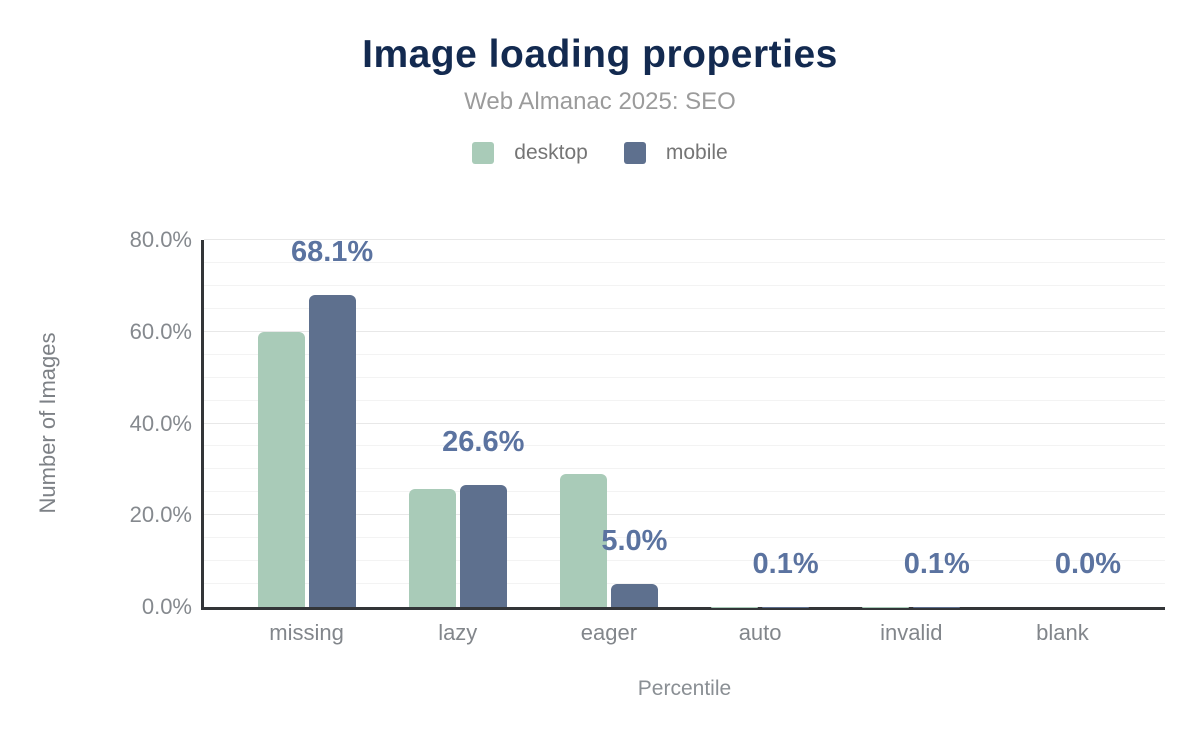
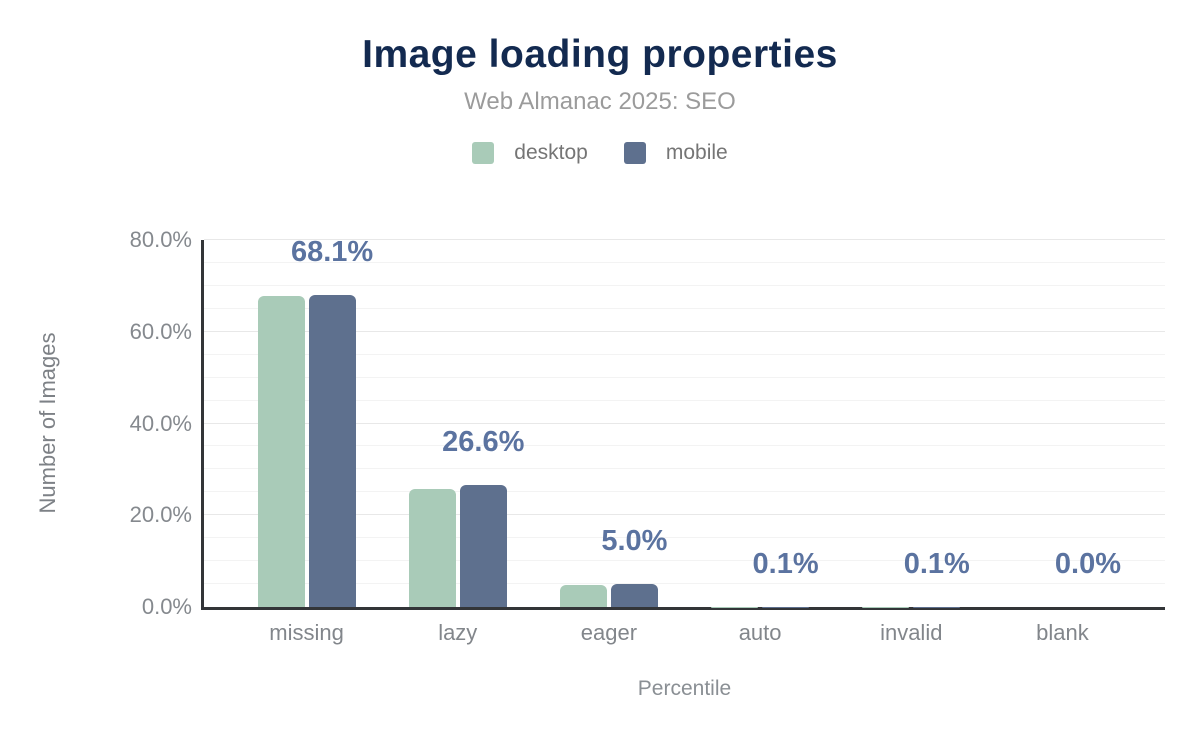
desktop/missing: 60% -> 68%
desktop/eager: 29% -> 5%
